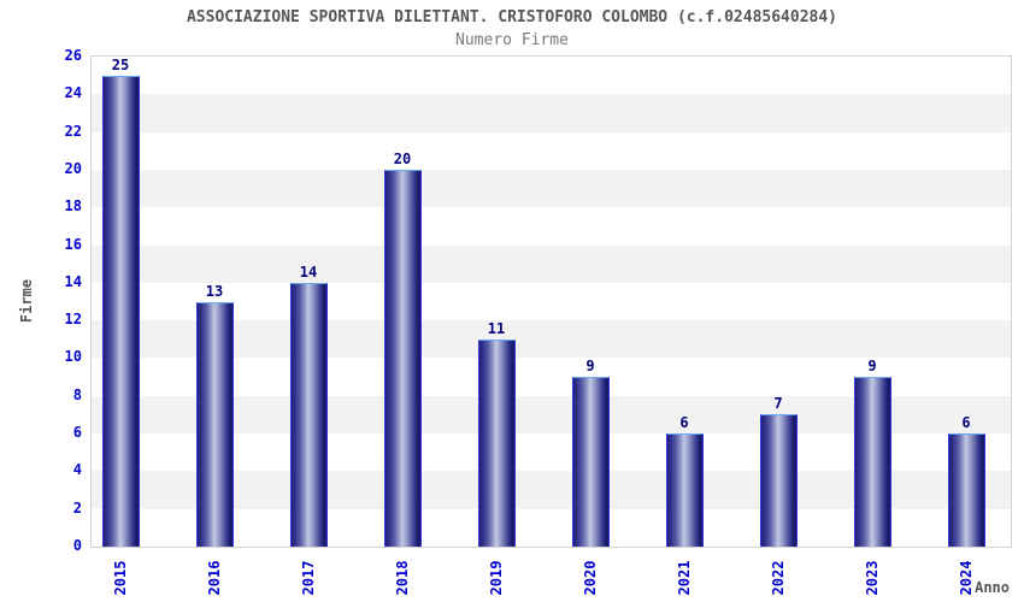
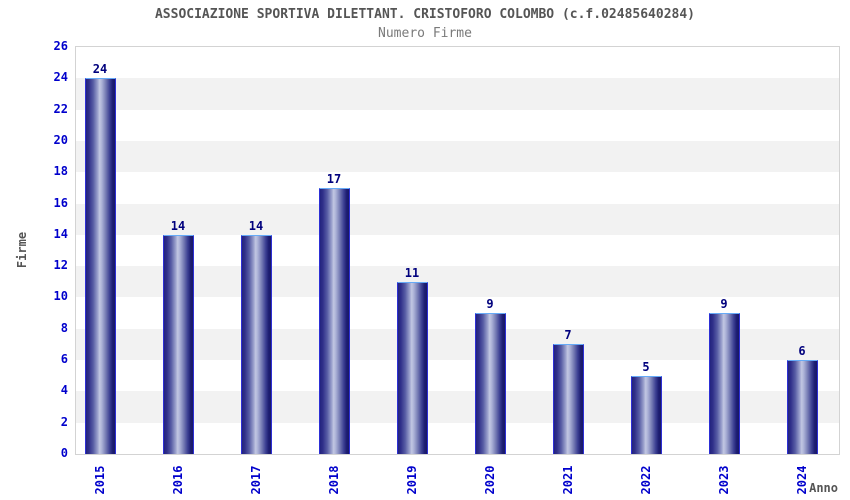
2015: 25 -> 24
2016: 13 -> 14
2018: 20 -> 17
2021: 6 -> 7
2022: 7 -> 5
